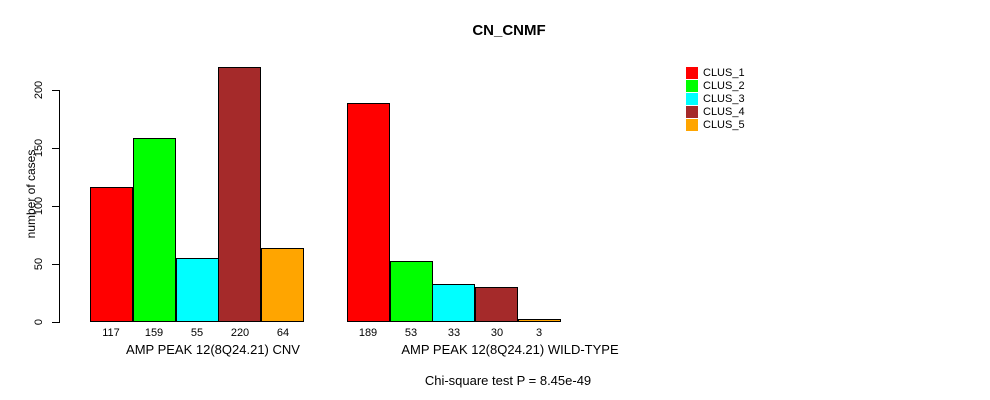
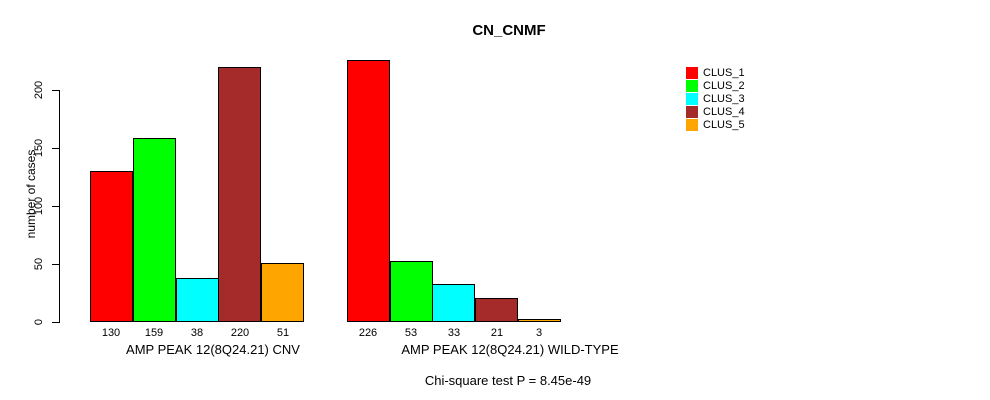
CLUS_1/AMP PEAK 12(8Q24.21) CNV: 117 -> 130
CLUS_3/AMP PEAK 12(8Q24.21) CNV: 55 -> 38
CLUS_5/AMP PEAK 12(8Q24.21) CNV: 64 -> 51
CLUS_1/AMP PEAK 12(8Q24.21) WILD-TYPE: 189 -> 226
CLUS_4/AMP PEAK 12(8Q24.21) WILD-TYPE: 30 -> 21
